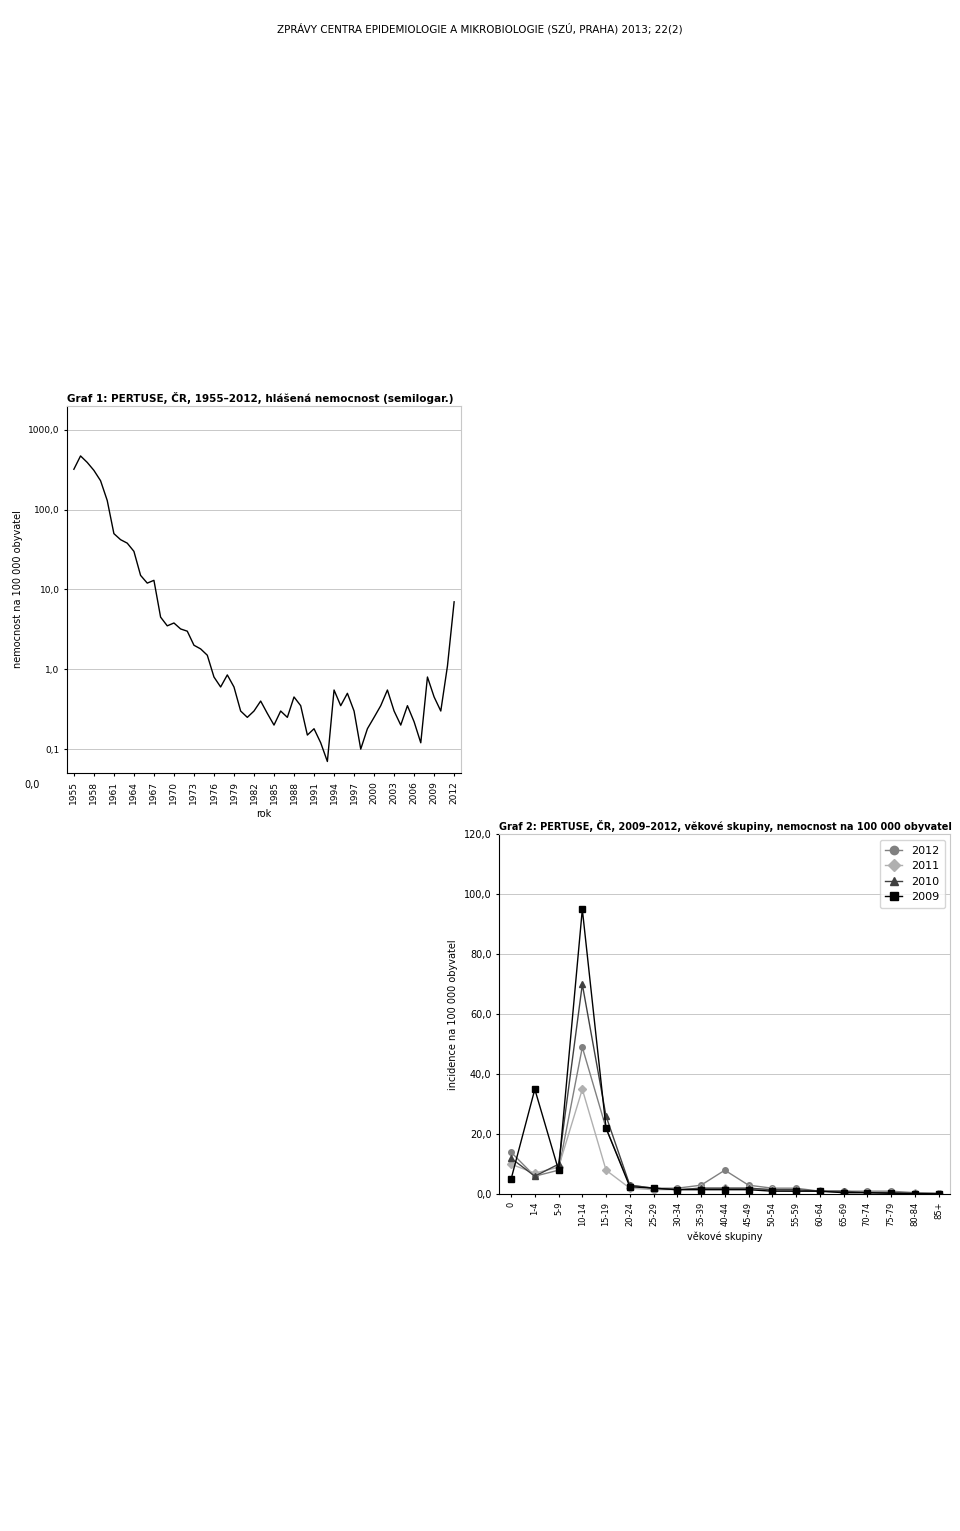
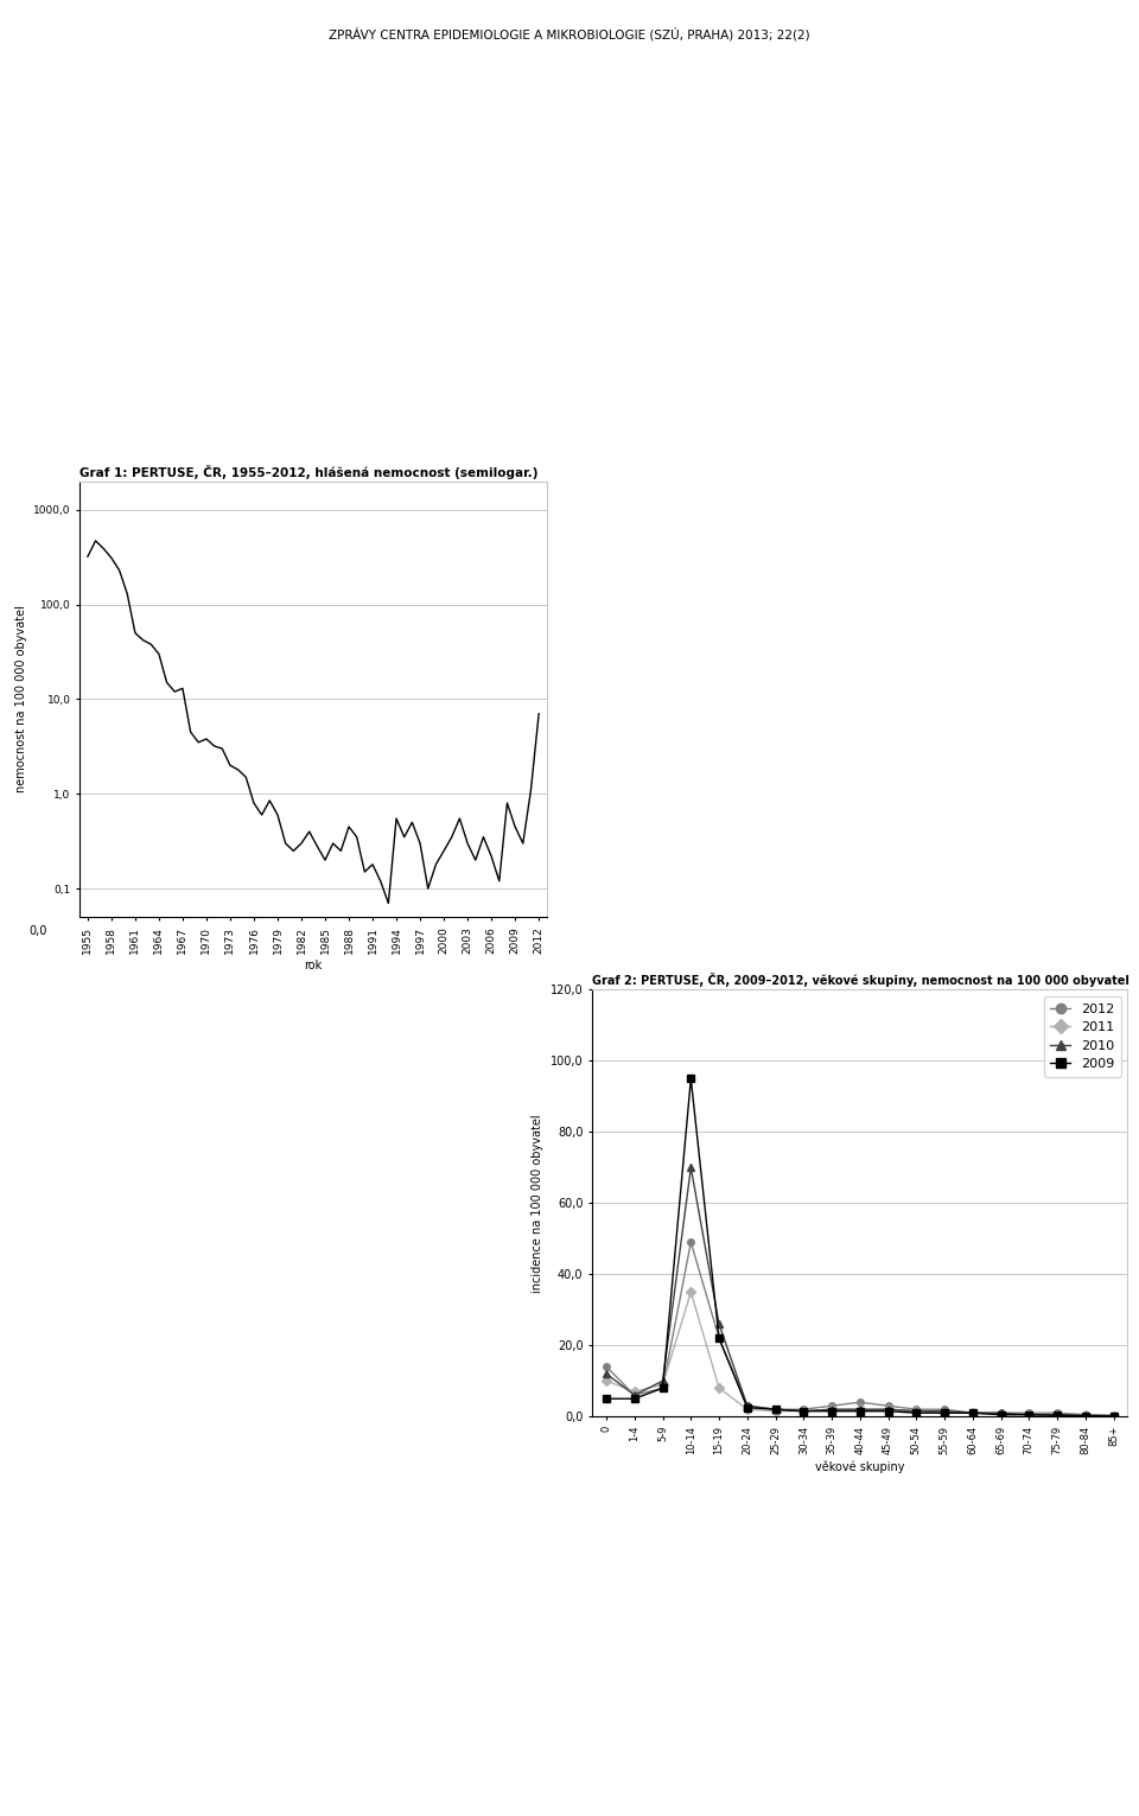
2009/1-4: 35,0 -> 5,0
2012/40-44: 8,0 -> 4,0
